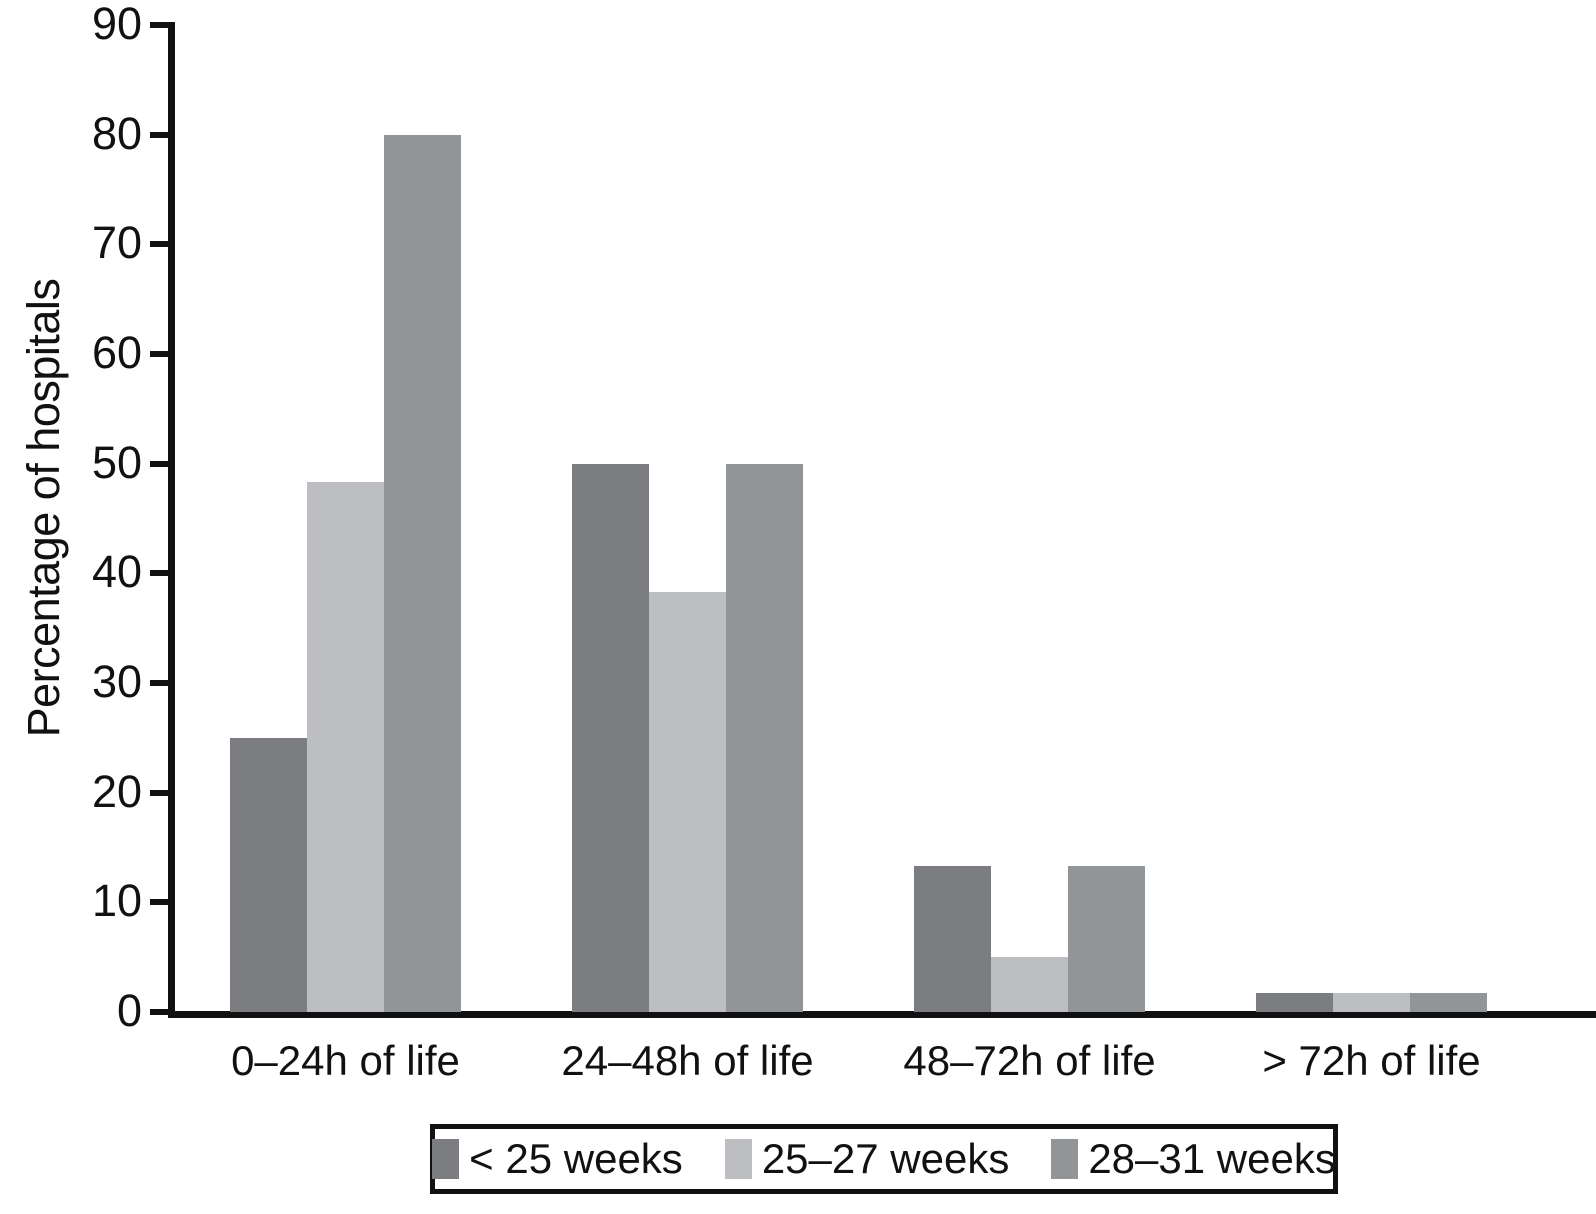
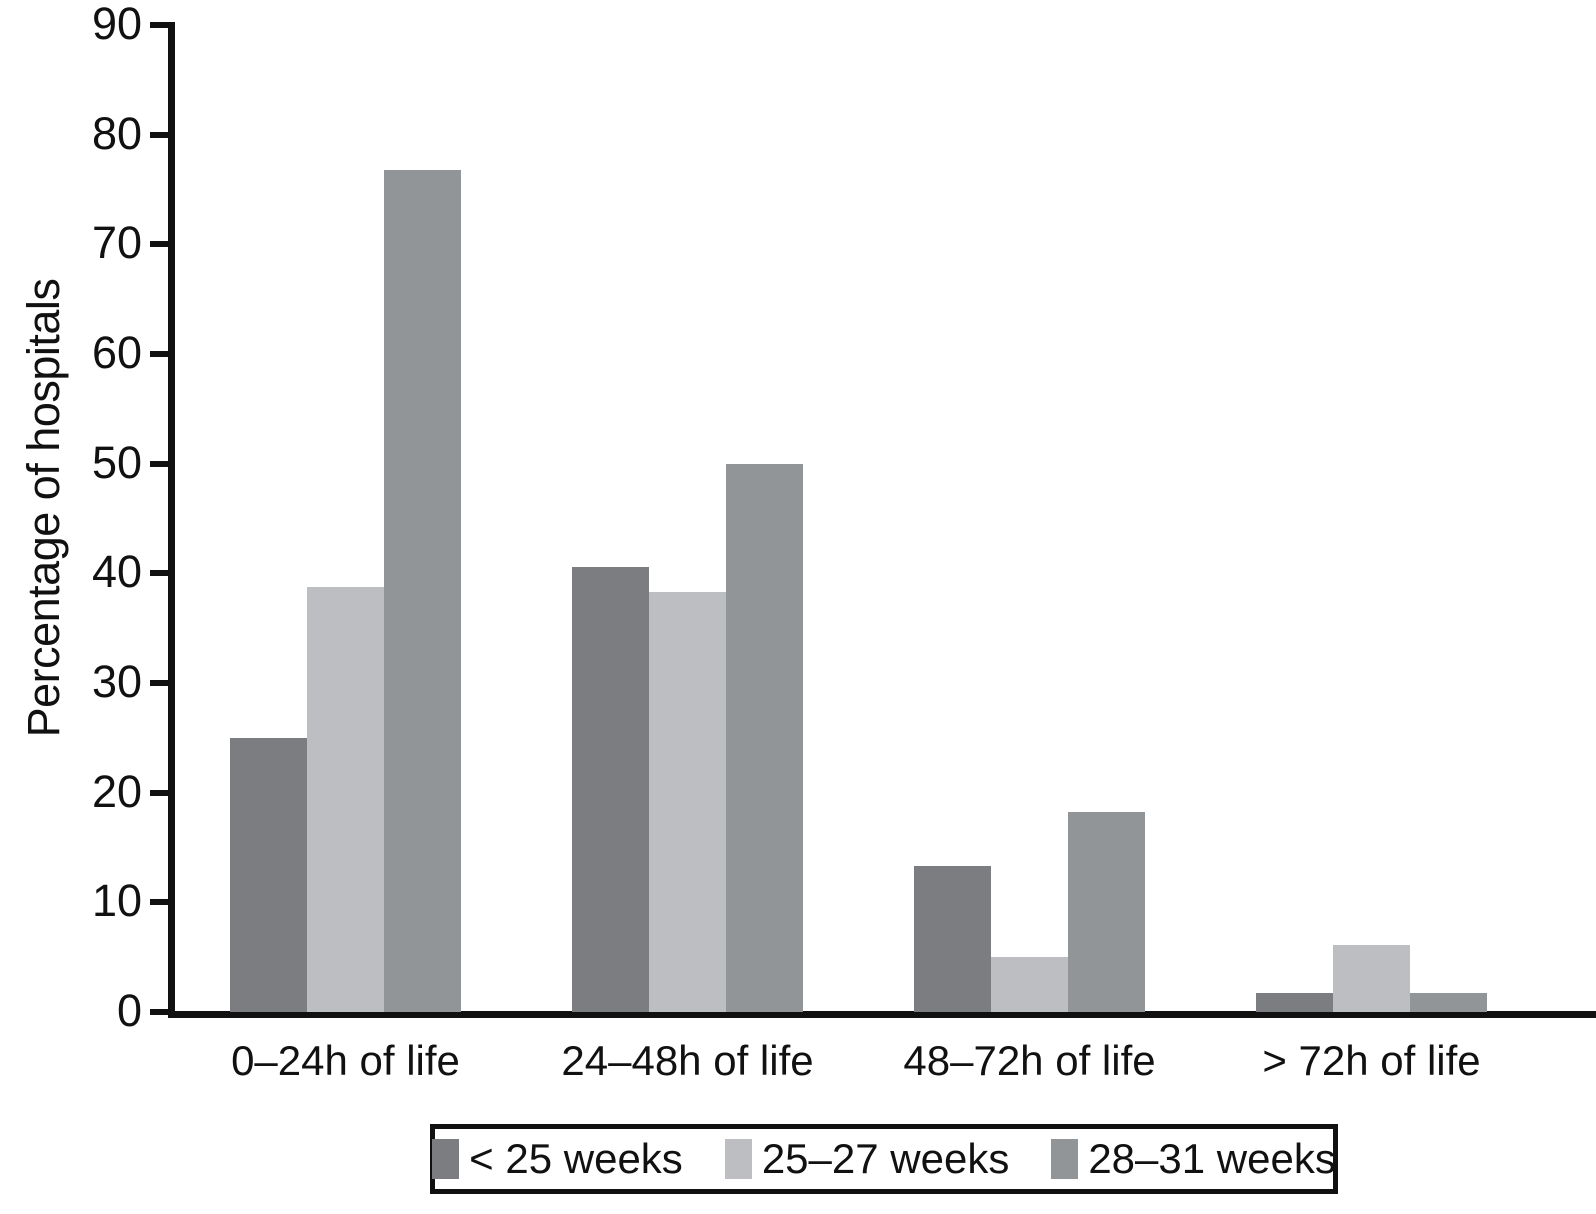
25–27 weeks/0–24h of life: 48.3 -> 38.8
28–31 weeks/0–24h of life: 80.0 -> 76.8
< 25 weeks/24–48h of life: 50.0 -> 40.6
28–31 weeks/48–72h of life: 13.3 -> 18.2
25–27 weeks/> 72h of life: 1.7 -> 6.1
